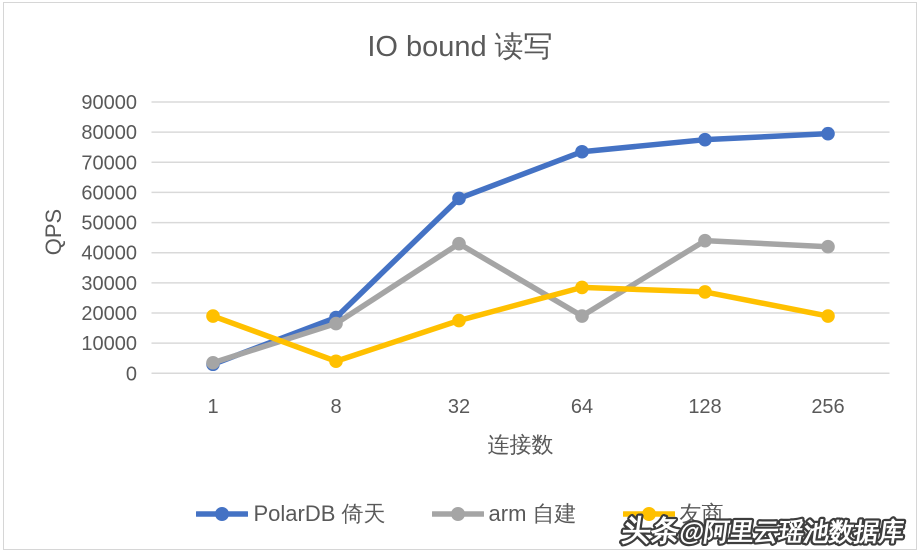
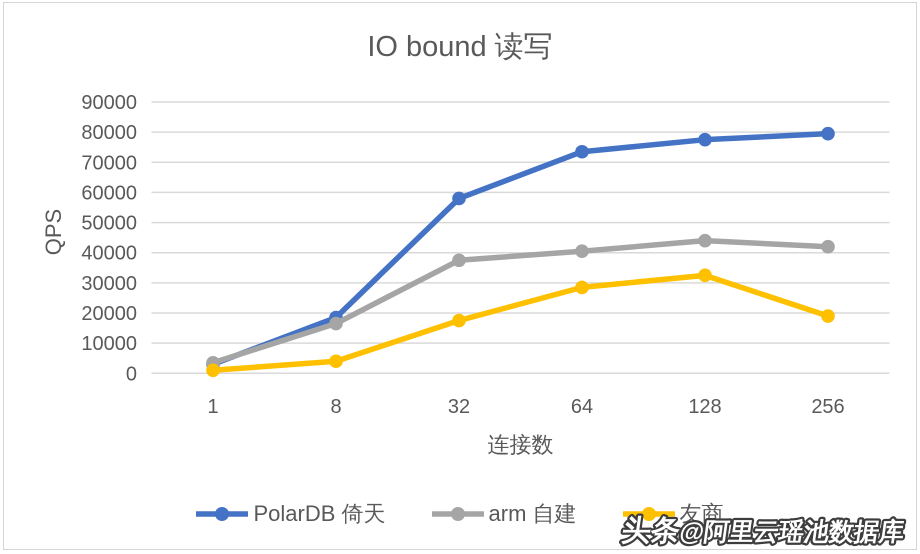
友商/1: 19000 -> 1000
arm 自建/32: 43000 -> 38000
arm 自建/64: 19000 -> 40000
友商/128: 27000 -> 32000
